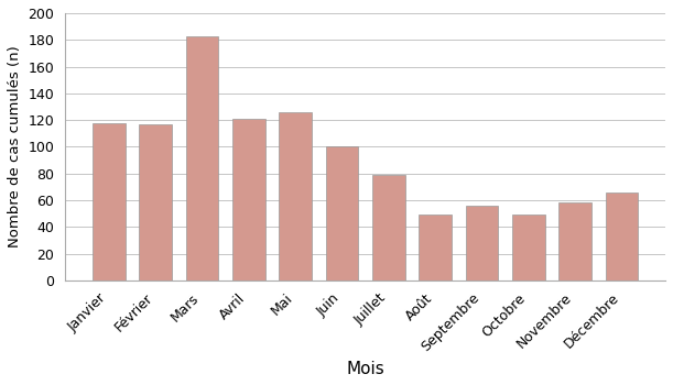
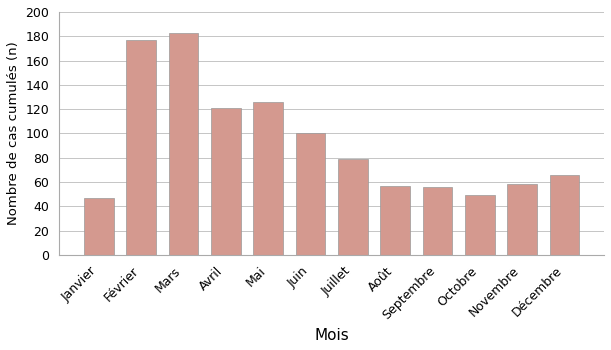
Janvier: 118 -> 47
Février: 117 -> 177
Août: 49 -> 57
